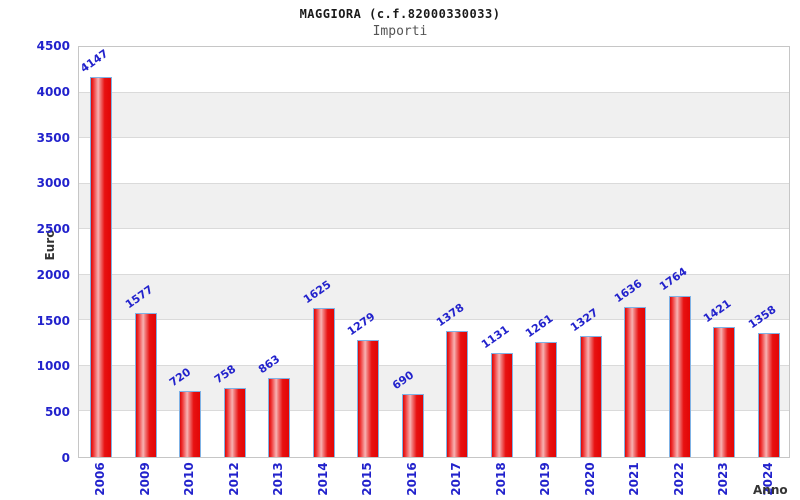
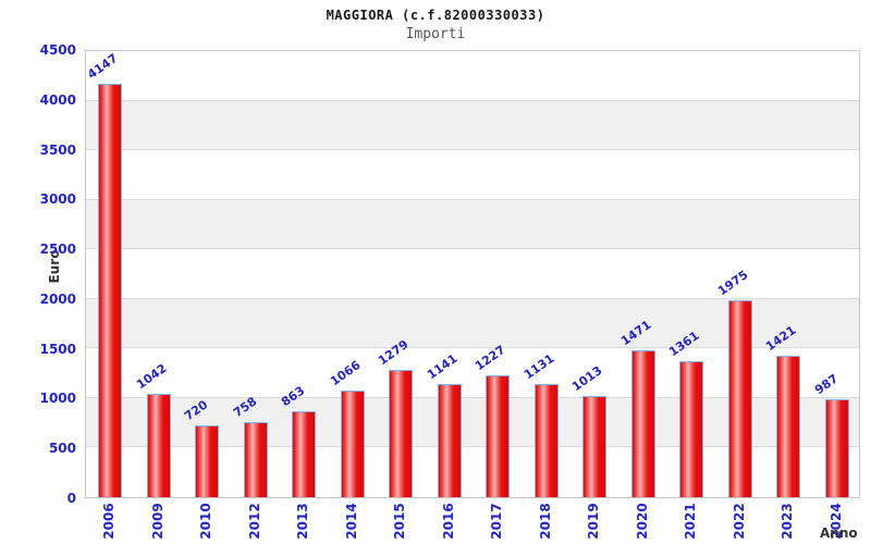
2009: 1577 -> 1042
2014: 1625 -> 1066
2016: 690 -> 1141
2017: 1378 -> 1227
2019: 1261 -> 1013
2020: 1327 -> 1471
2021: 1636 -> 1361
2022: 1764 -> 1975
2024: 1358 -> 987
